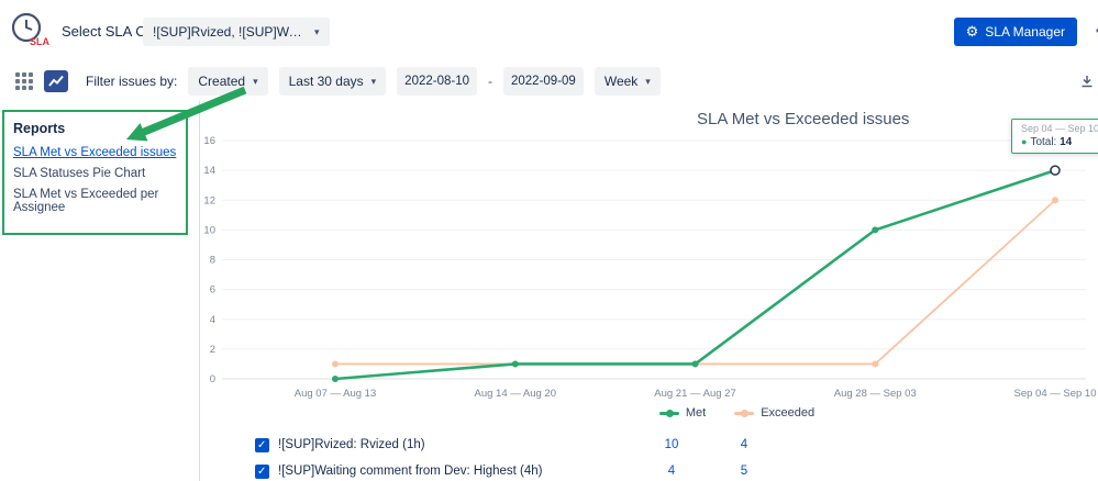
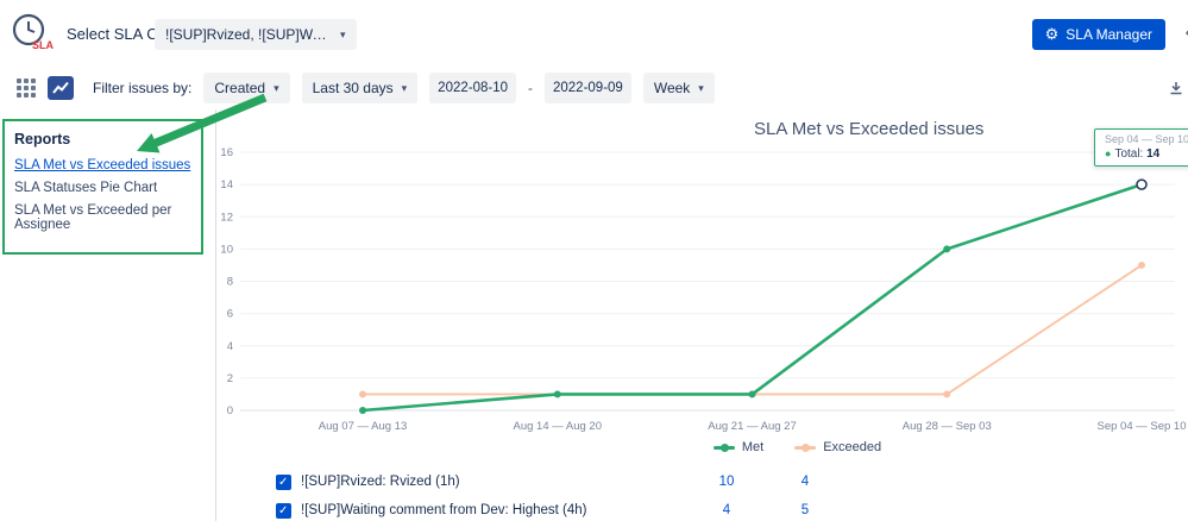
Exceeded/Sep 04 — Sep 10: 12 -> 9
